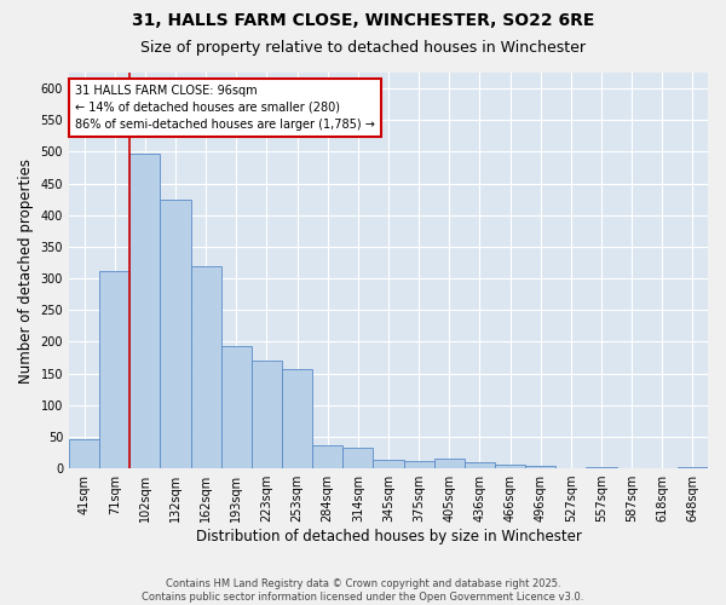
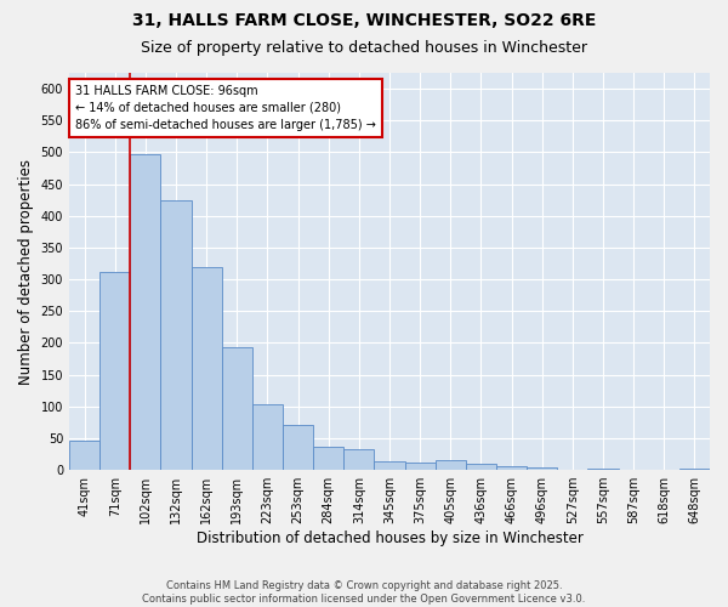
223sqm: 170 -> 104
253sqm: 156 -> 70
